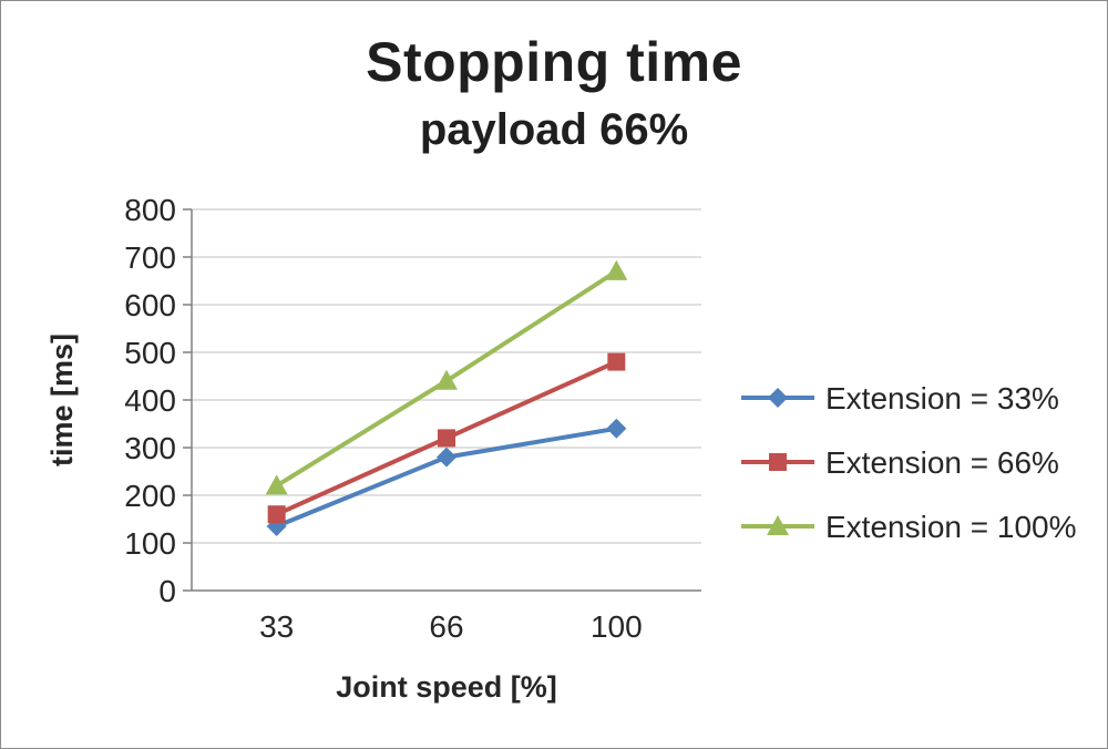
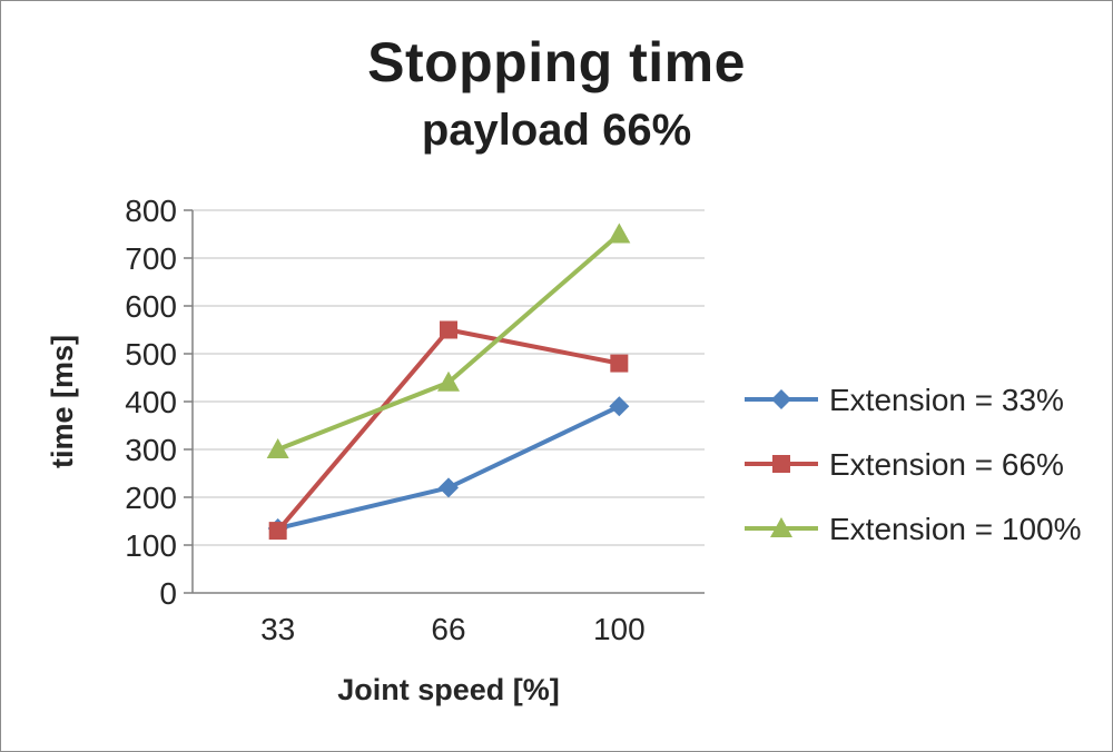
Extension = 66%/33: 160 -> 130
Extension = 100%/33: 220 -> 300
Extension = 33%/66: 280 -> 220
Extension = 66%/66: 320 -> 550
Extension = 33%/100: 340 -> 390
Extension = 100%/100: 670 -> 750
